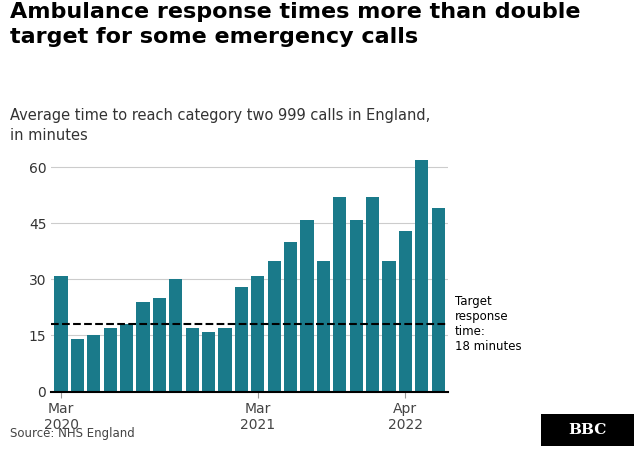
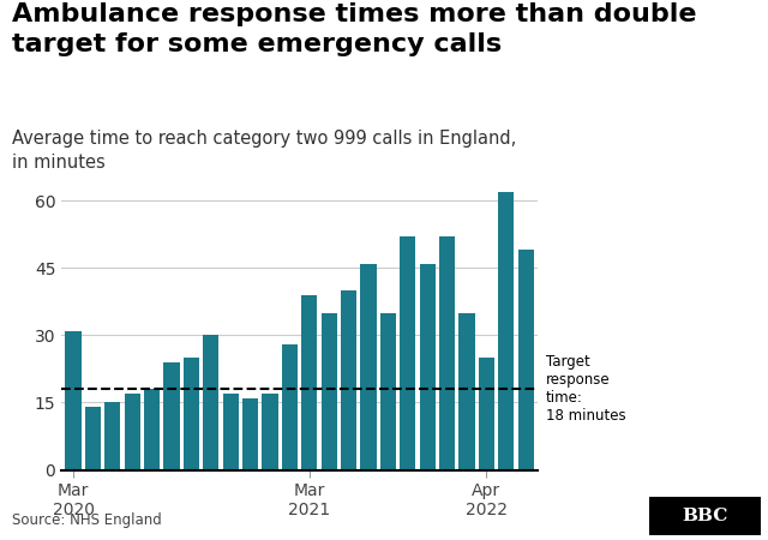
Mar 2021: 31 -> 39
Apr 2022: 43 -> 25
